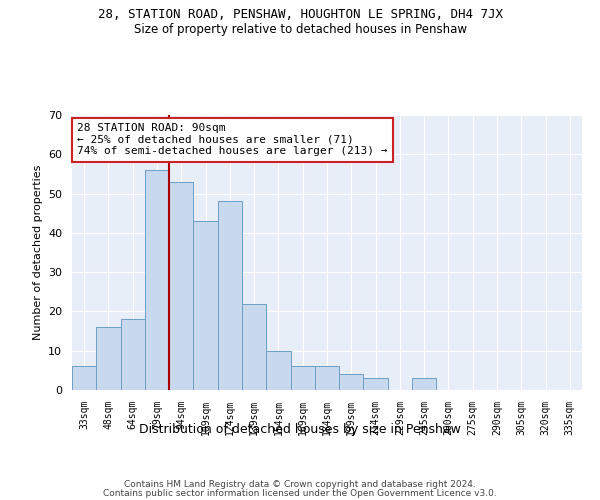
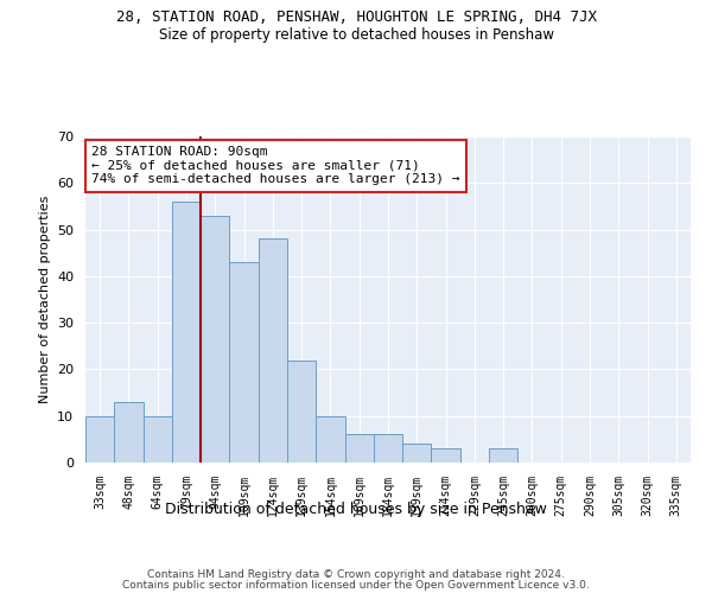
33sqm: 6 -> 10
48sqm: 16 -> 13
64sqm: 18 -> 10
